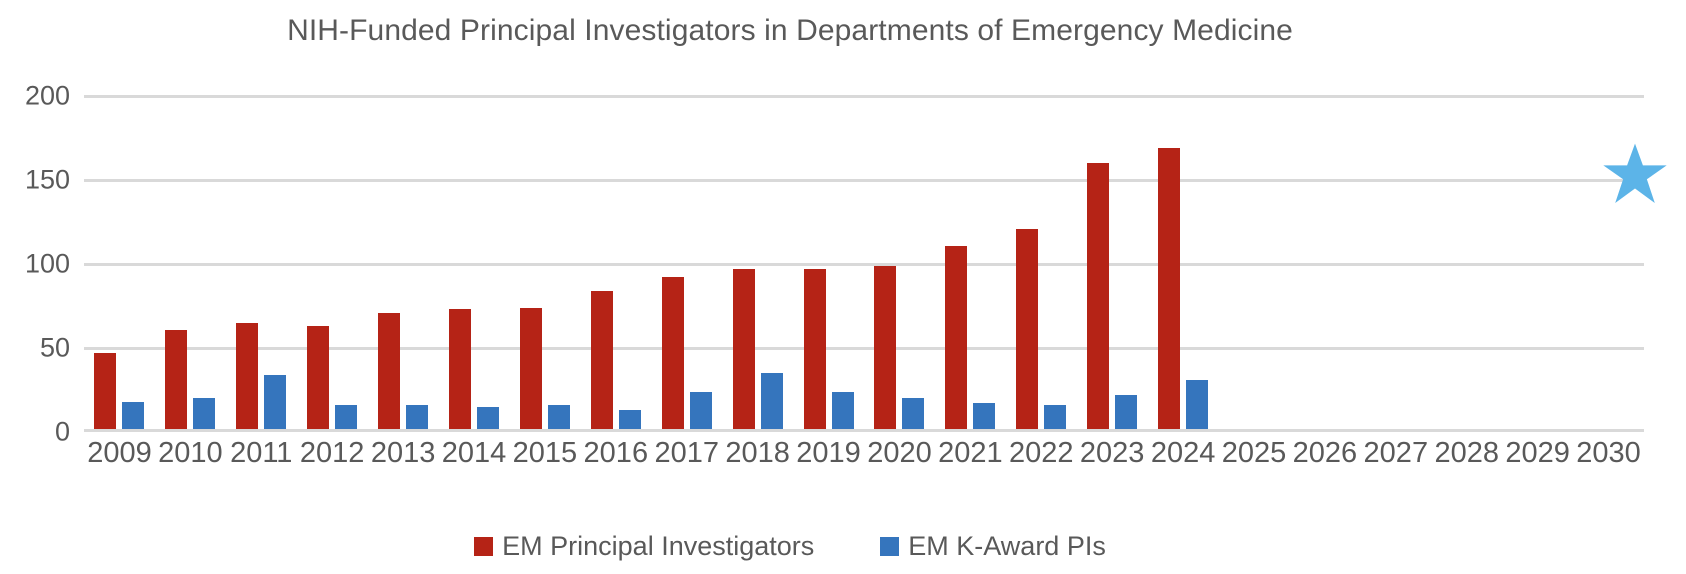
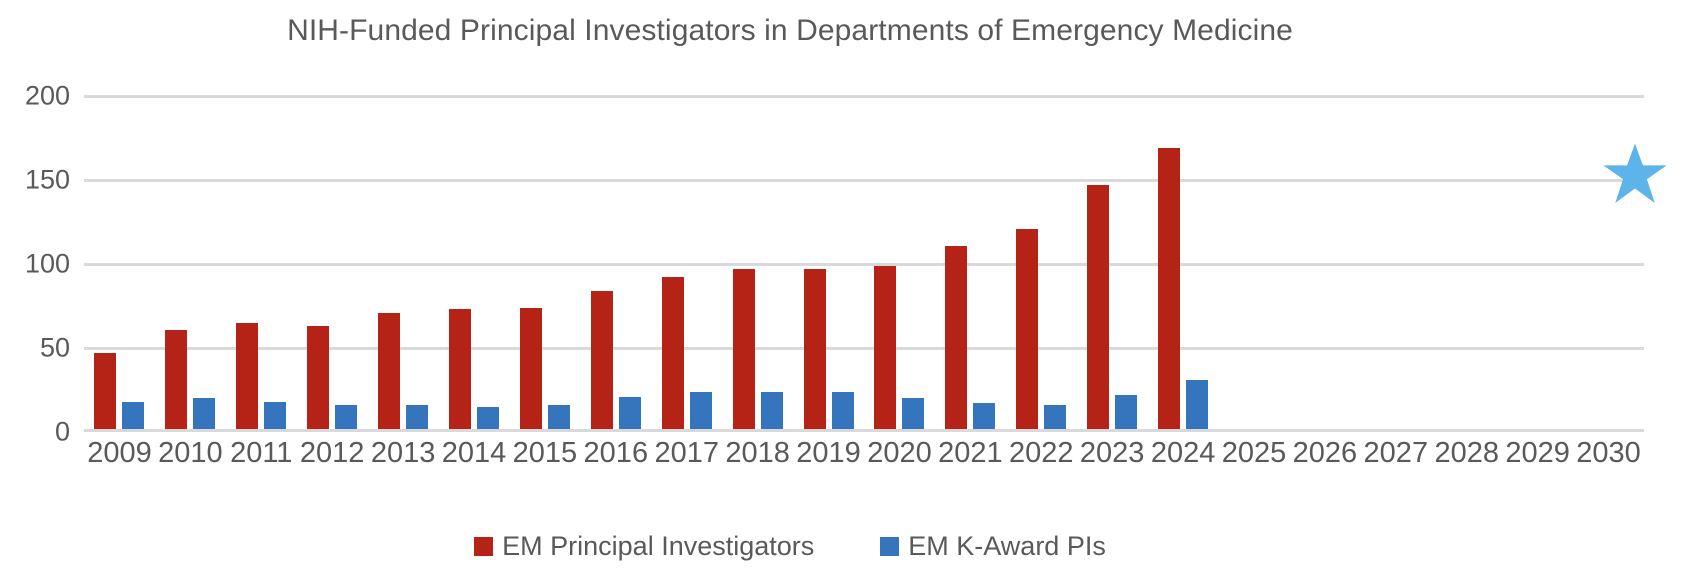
EM K-Award PIs/2011: 34 -> 18
EM K-Award PIs/2016: 13 -> 21
EM K-Award PIs/2018: 35 -> 24
EM Principal Investigators/2023: 160 -> 147
